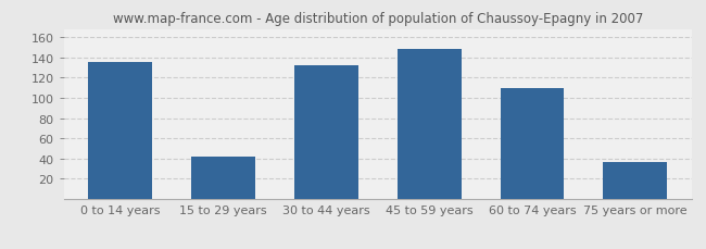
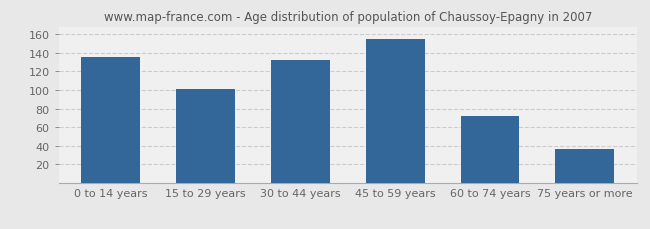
15 to 29 years: 42 -> 101
45 to 59 years: 148 -> 155
60 to 74 years: 110 -> 72
